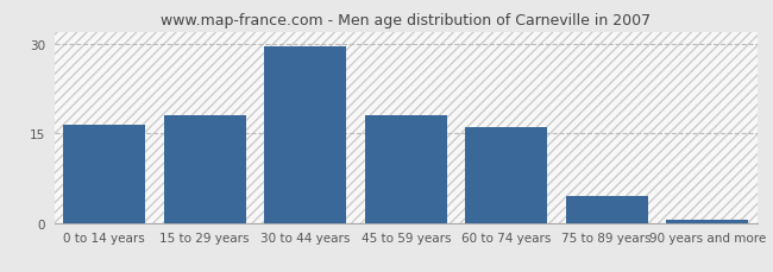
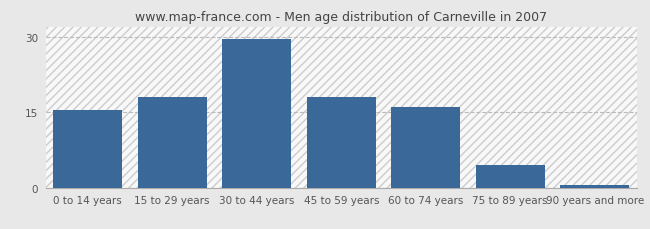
0 to 14 years: 16.5 -> 15.4
